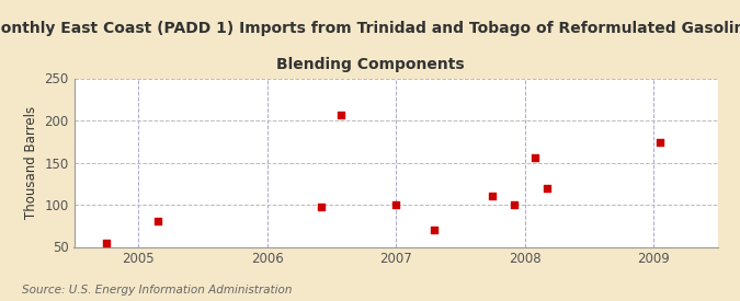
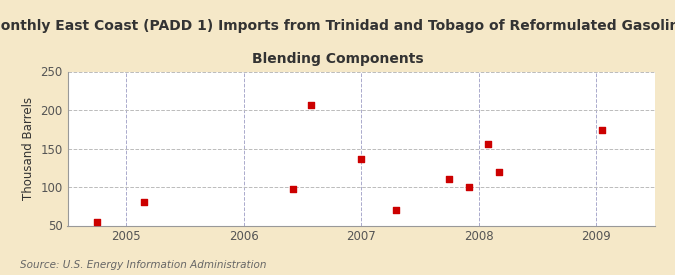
2007: 100 -> 136
